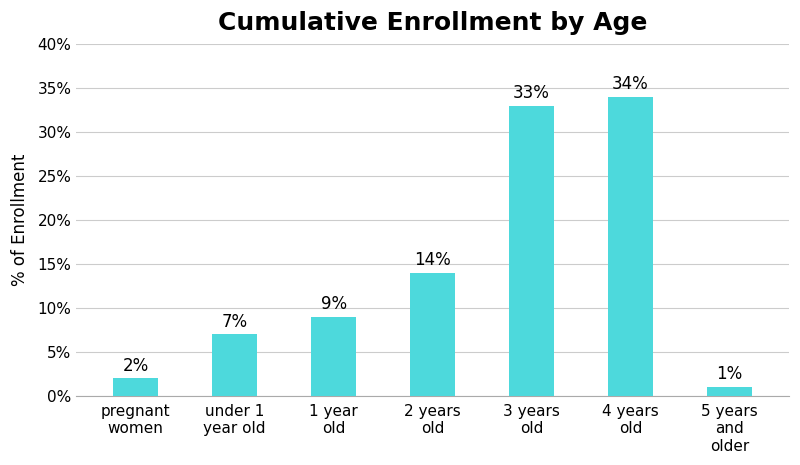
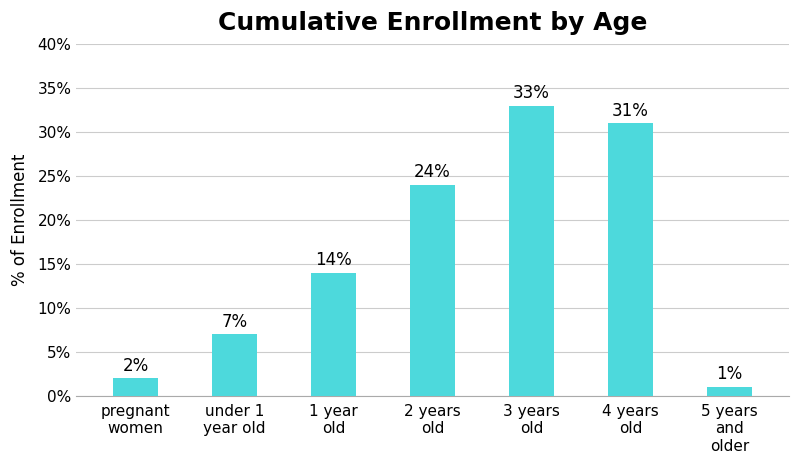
1 year old: 9% -> 14%
2 years old: 14% -> 24%
4 years old: 34% -> 31%
